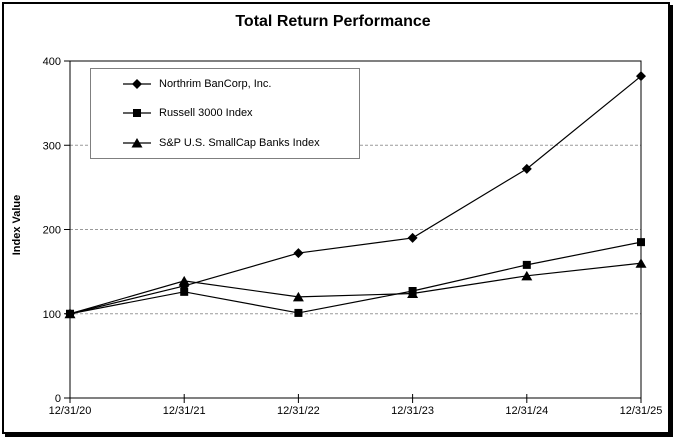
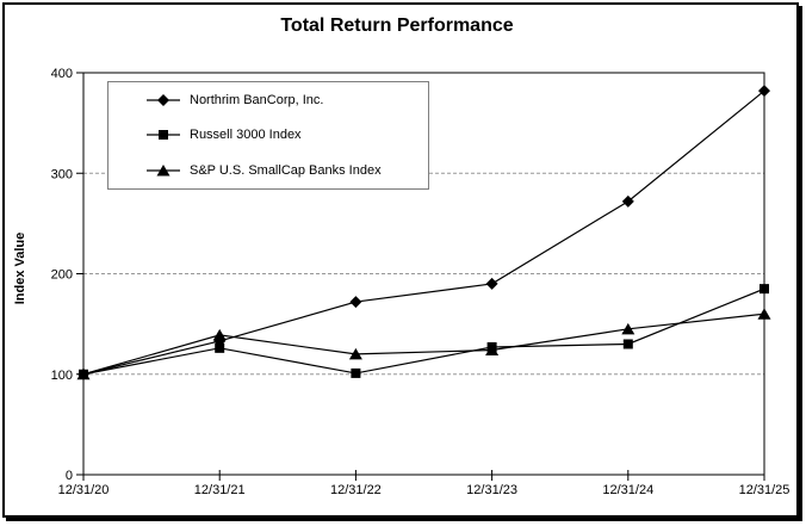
Russell 3000 Index/12/31/24: 160 -> 130
